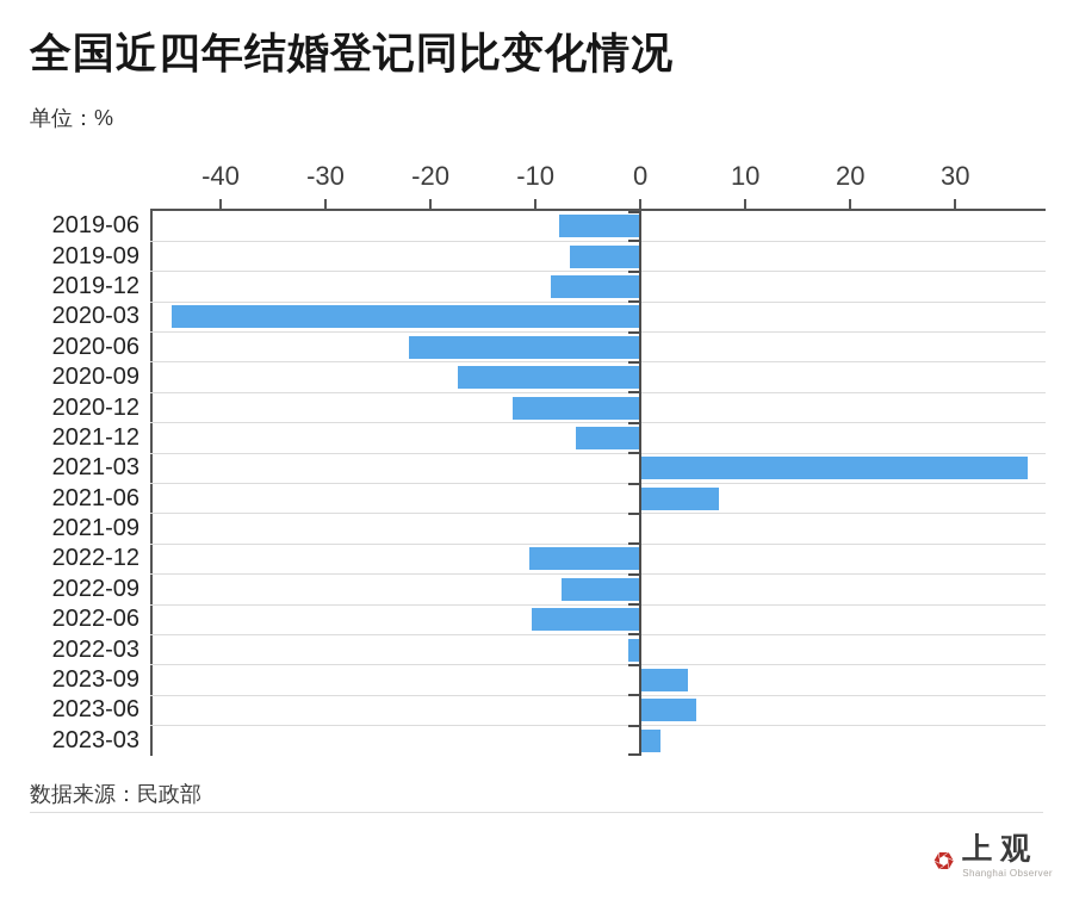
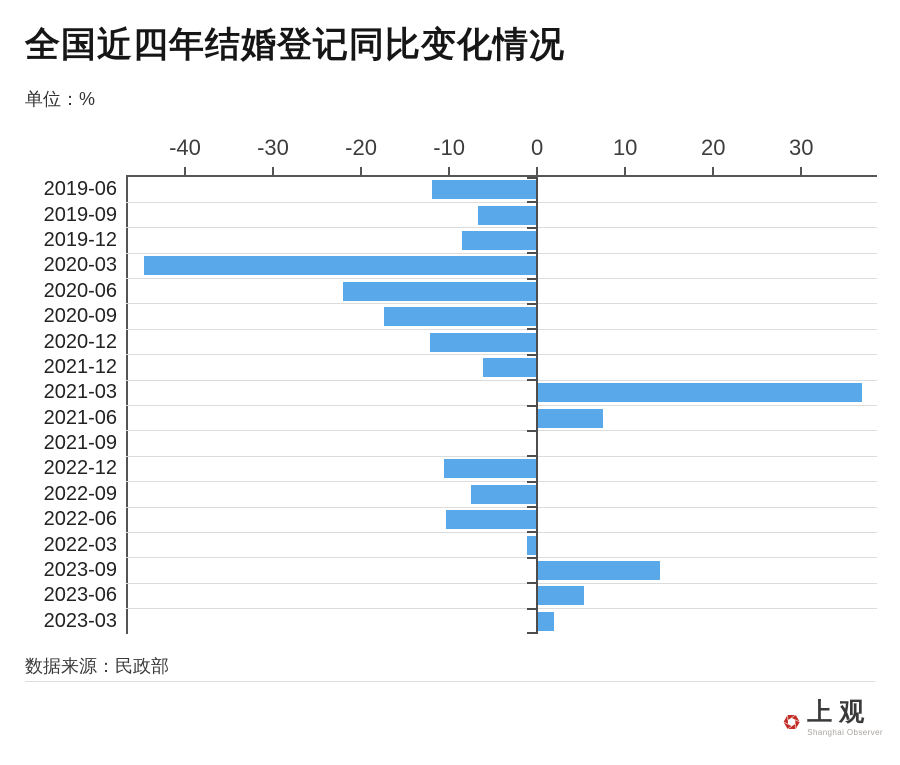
2019-06: -8 -> -12
2023-09: 4 -> 14
